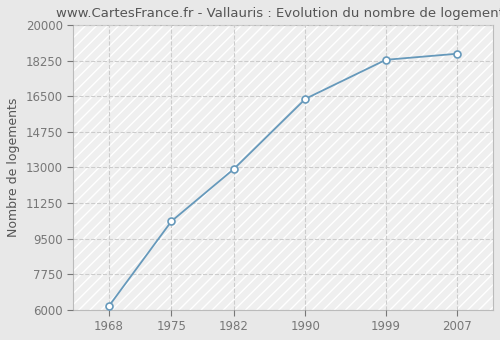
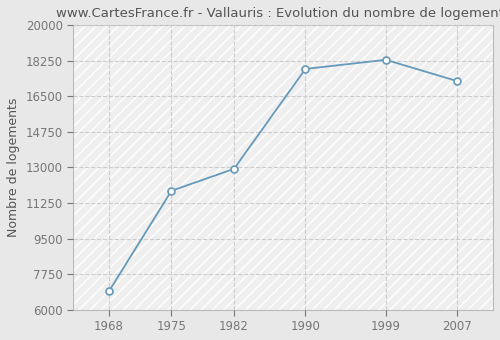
1968: 6170 -> 6900
1975: 10350 -> 11850
1990: 16380 -> 17850
2007: 18600 -> 17250
